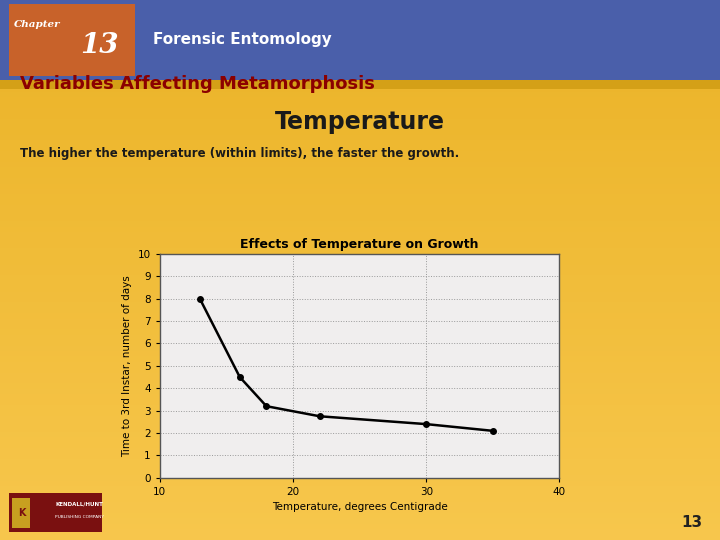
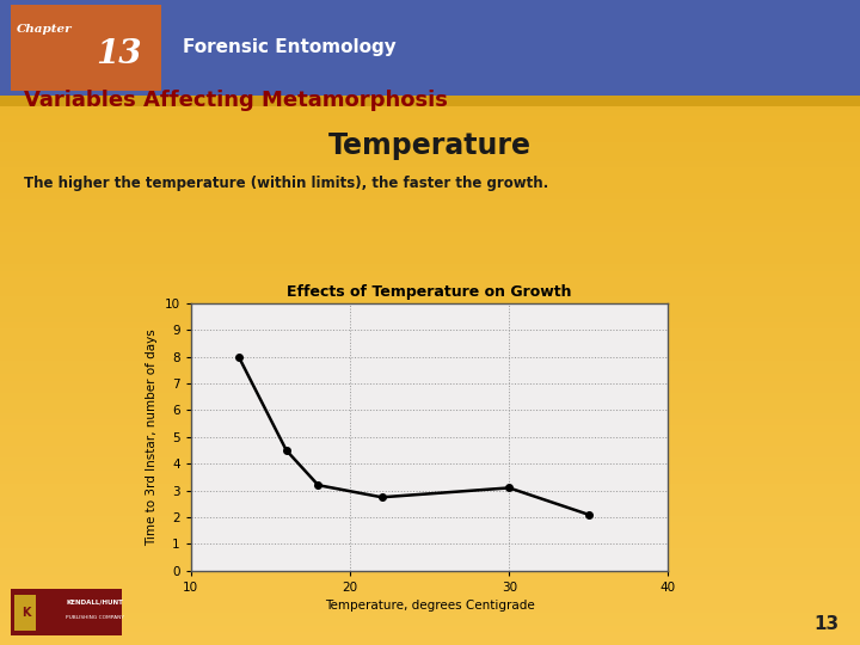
30: 2.40 -> 3.10
